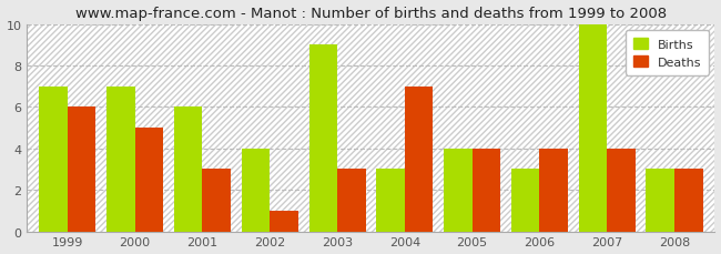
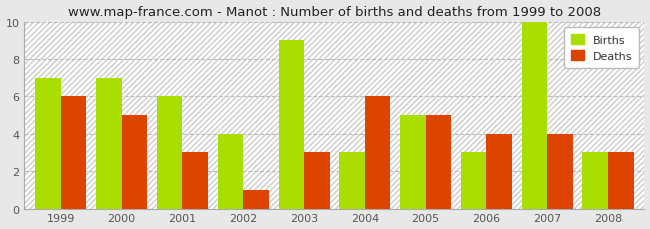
Deaths/2004: 7 -> 6
Births/2005: 4 -> 5
Deaths/2005: 4 -> 5
